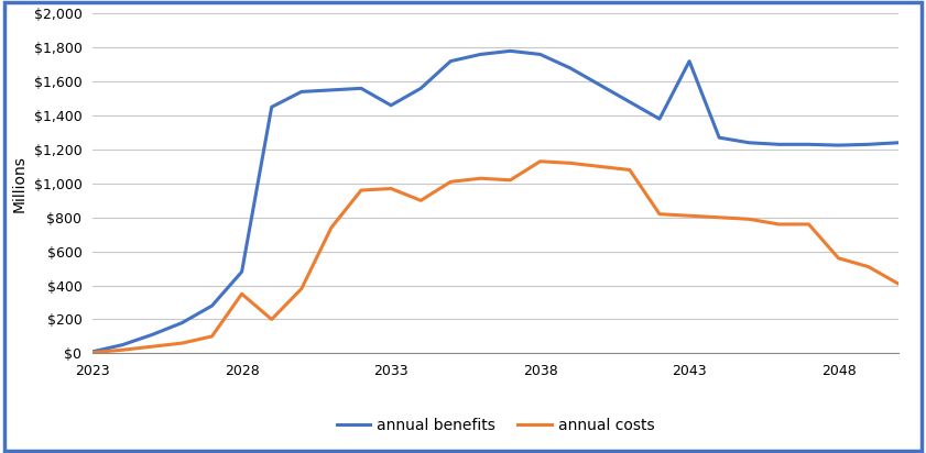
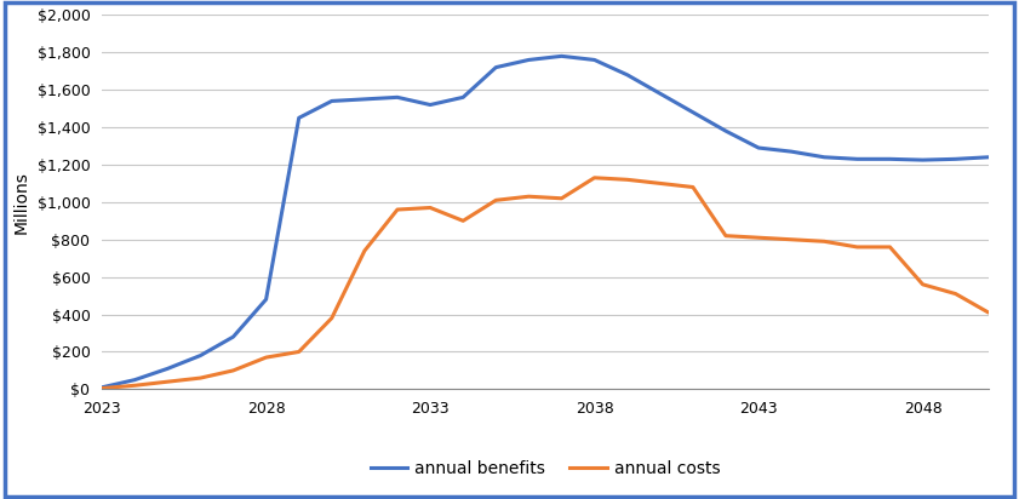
annual costs/2028: $350 -> $170
annual benefits/2033: $1,460 -> $1,520
annual benefits/2043: $1,720 -> $1,290
